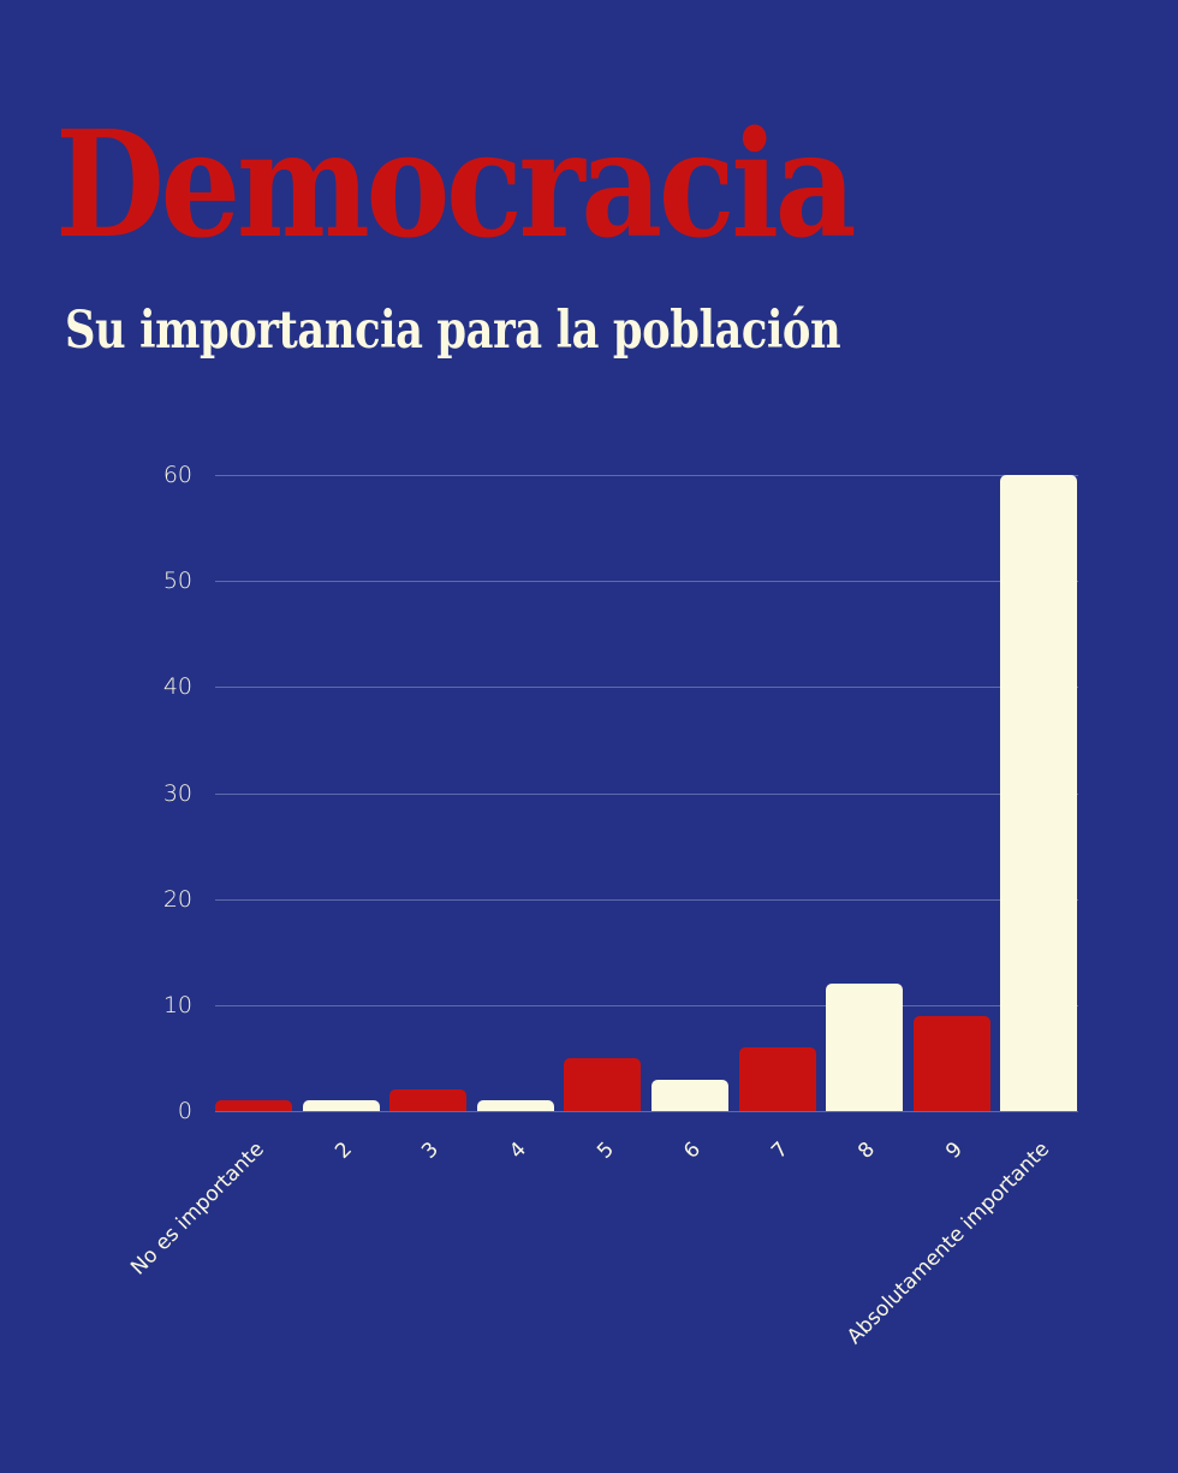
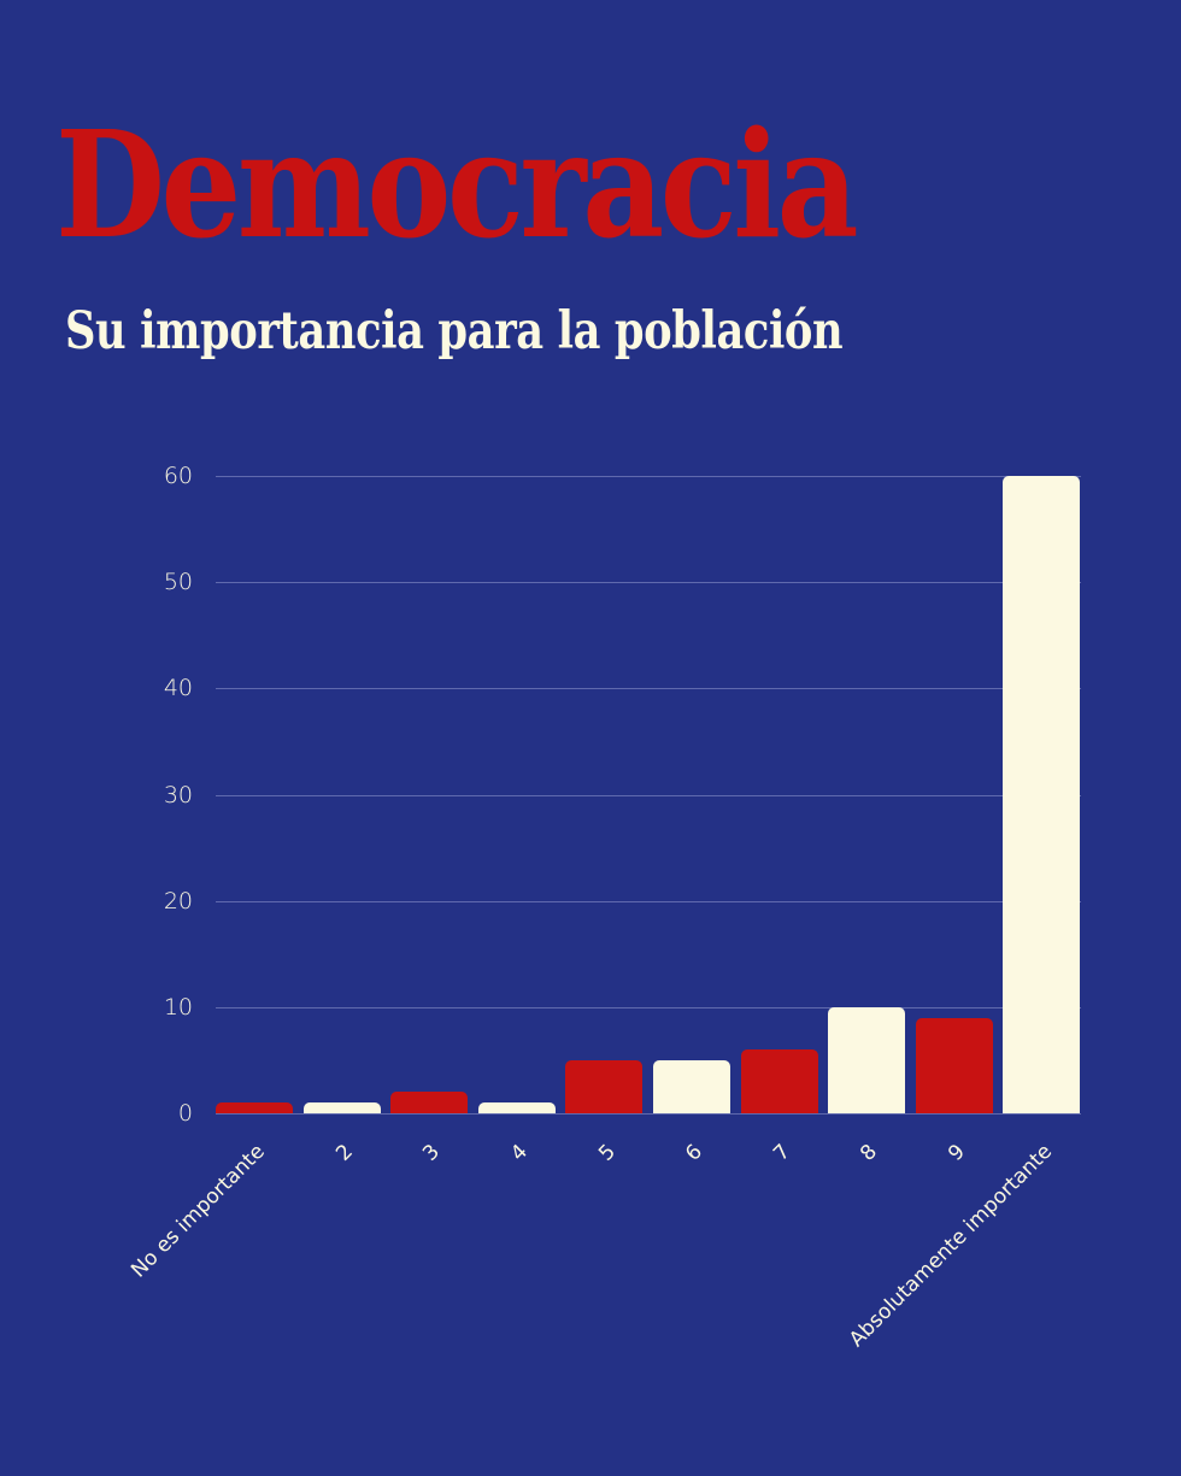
6: 3 -> 5
8: 12 -> 10
